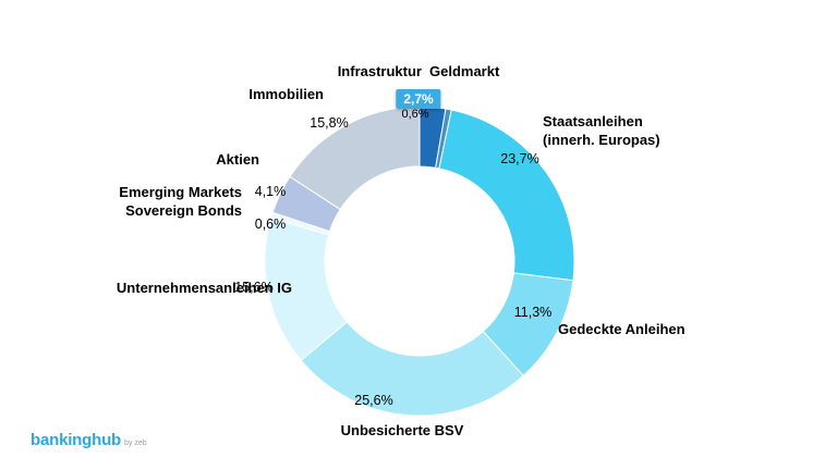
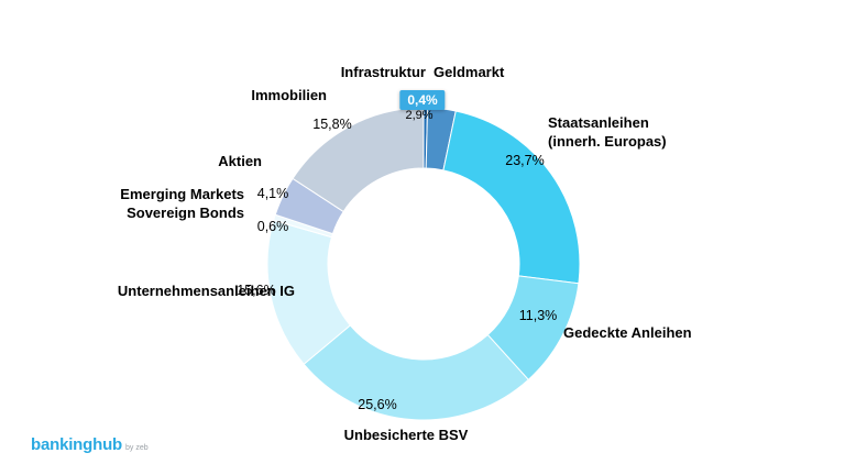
Infrastruktur: 2,7% -> 0,4%
Geldmarkt: 0,6% -> 2,9%
